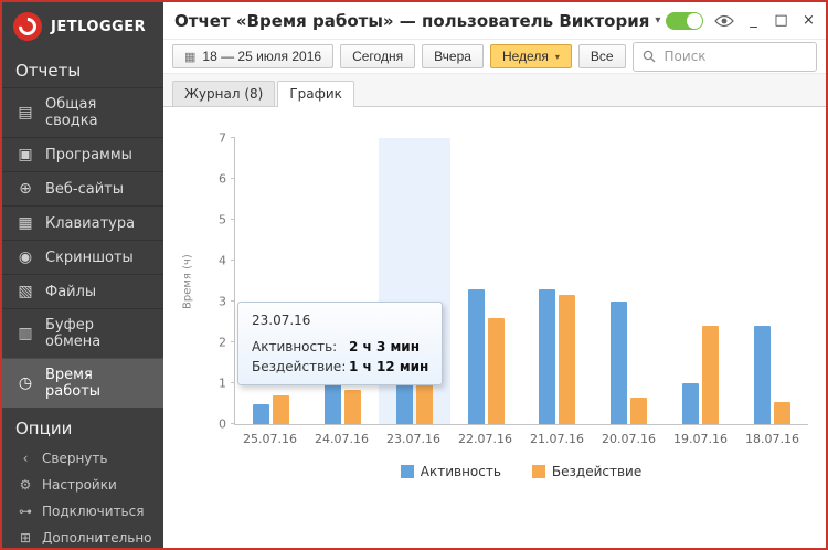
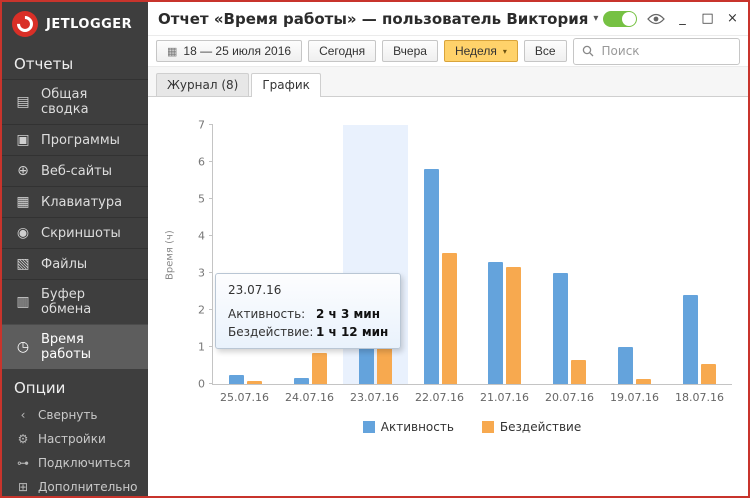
Активность/25.07.16: 0.5 -> 0.2
Бездействие/25.07.16: 0.7 -> 0.1
Активность/24.07.16: 1.7 -> 0.2
Активность/22.07.16: 3.3 -> 5.8
Бездействие/22.07.16: 2.6 -> 3.5
Бездействие/19.07.16: 2.4 -> 0.1
